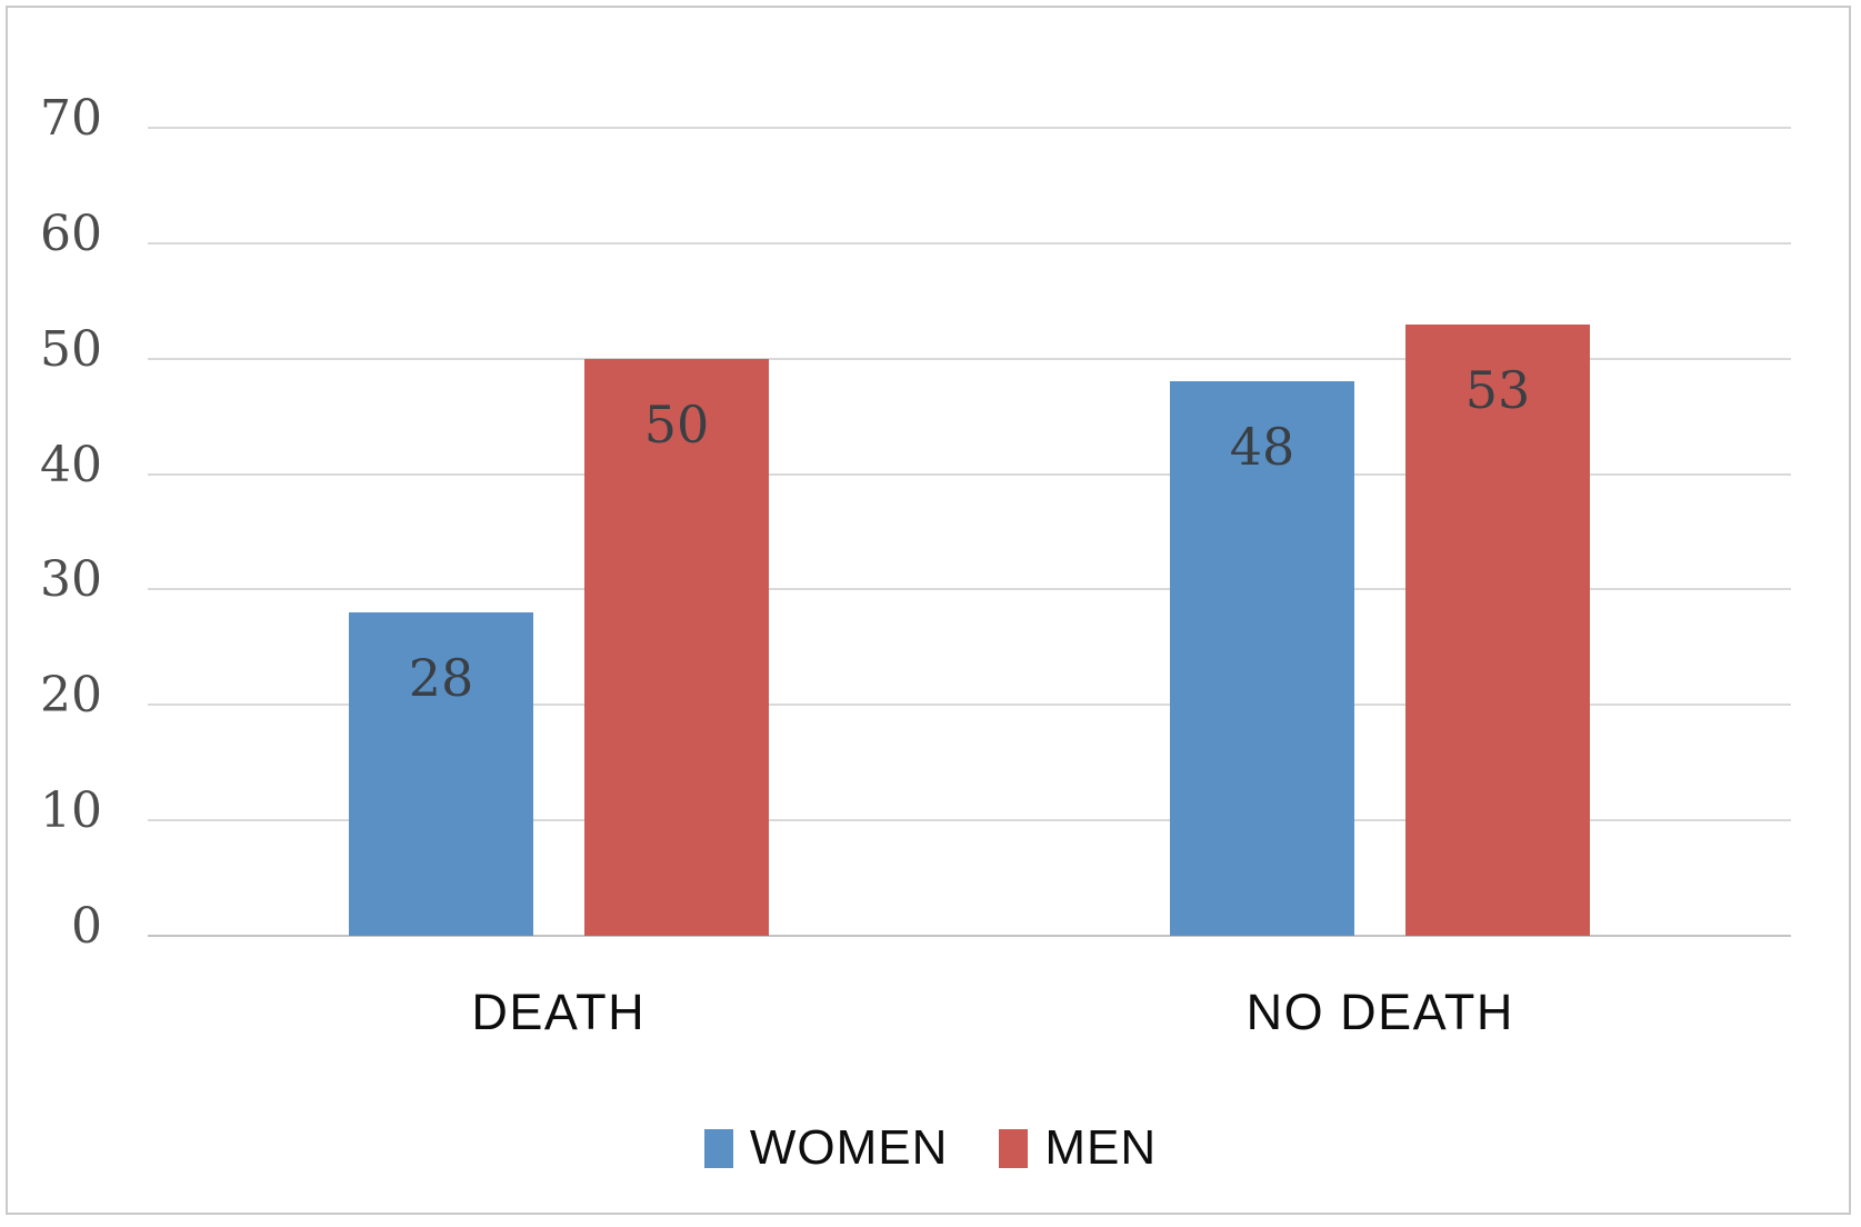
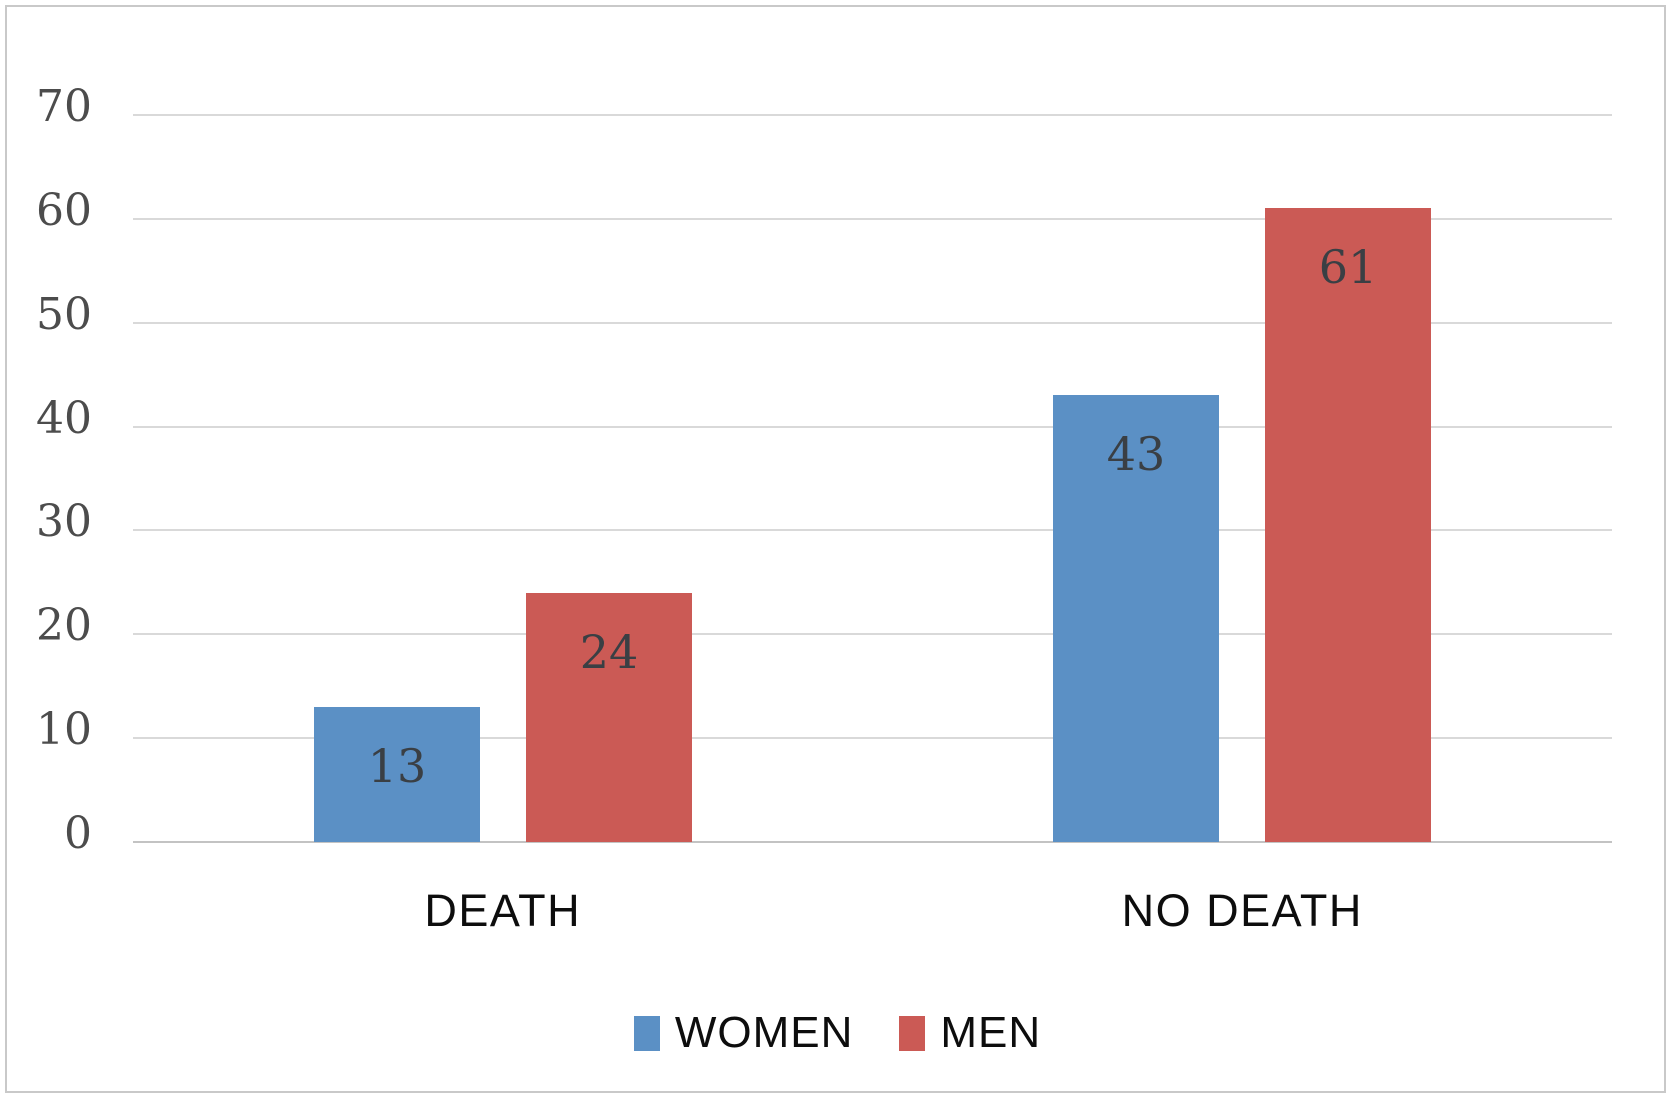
WOMEN/DEATH: 28 -> 13
MEN/DEATH: 50 -> 24
WOMEN/NO DEATH: 48 -> 43
MEN/NO DEATH: 53 -> 61
